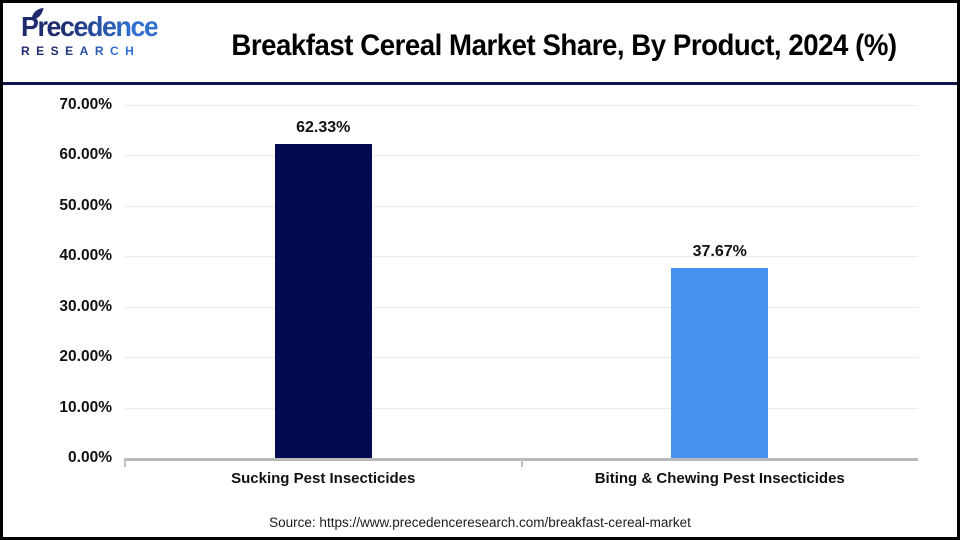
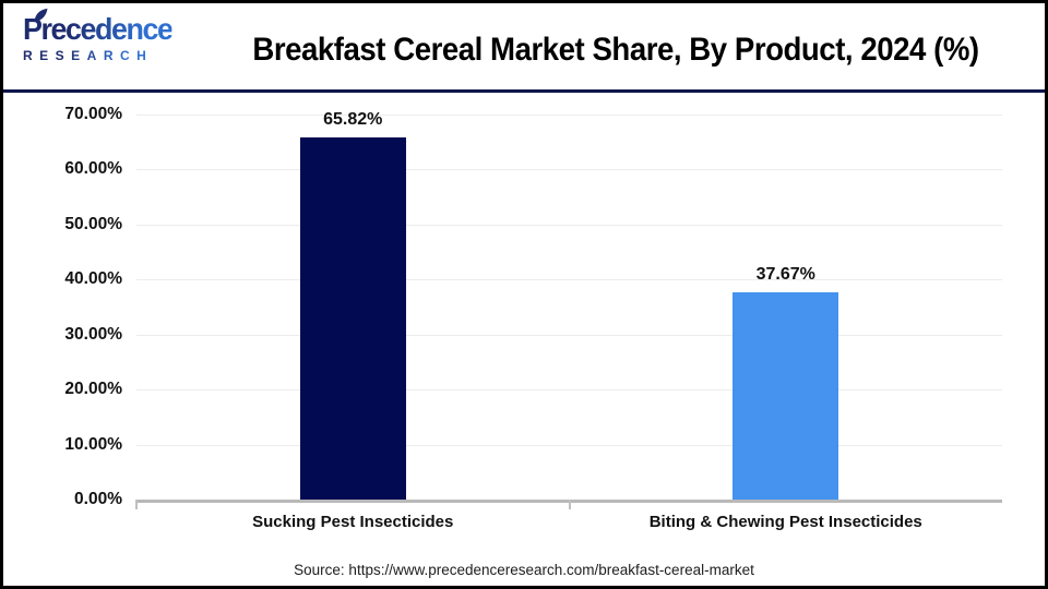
Sucking Pest Insecticides: 62.33% -> 65.82%
